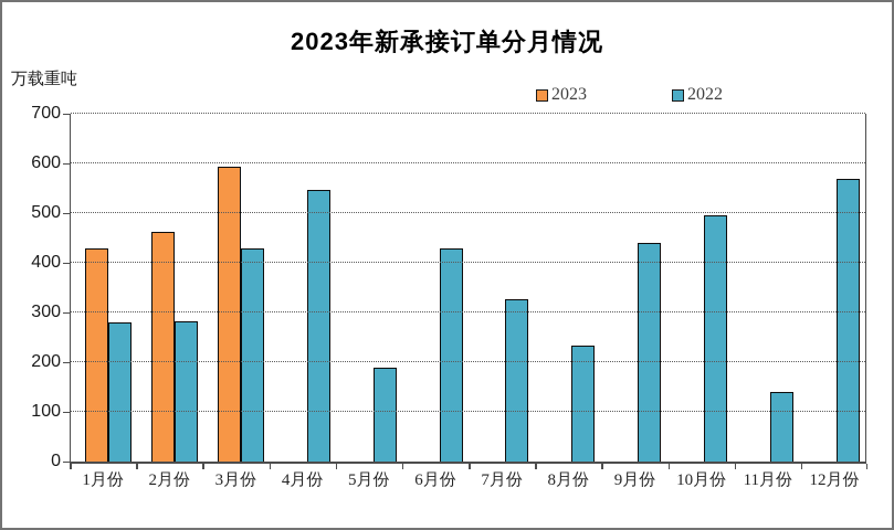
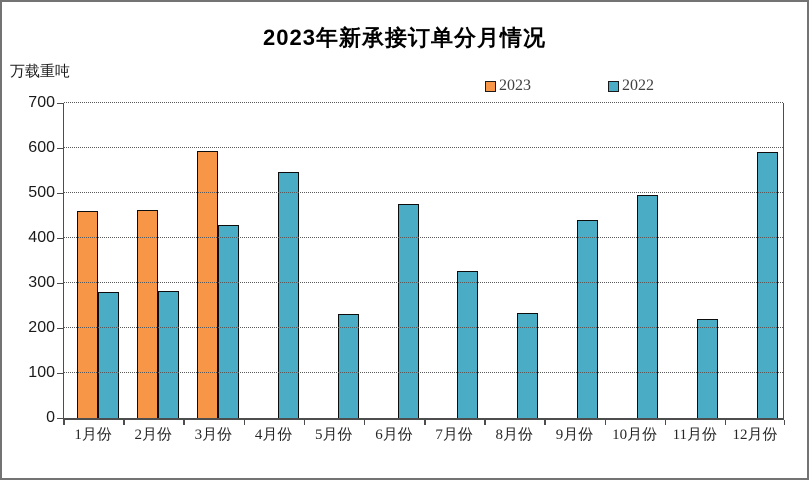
2023/1月份: 430 -> 460
2022/5月份: 190 -> 230
2022/6月份: 430 -> 480
2022/11月份: 140 -> 220
2022/12月份: 570 -> 590
